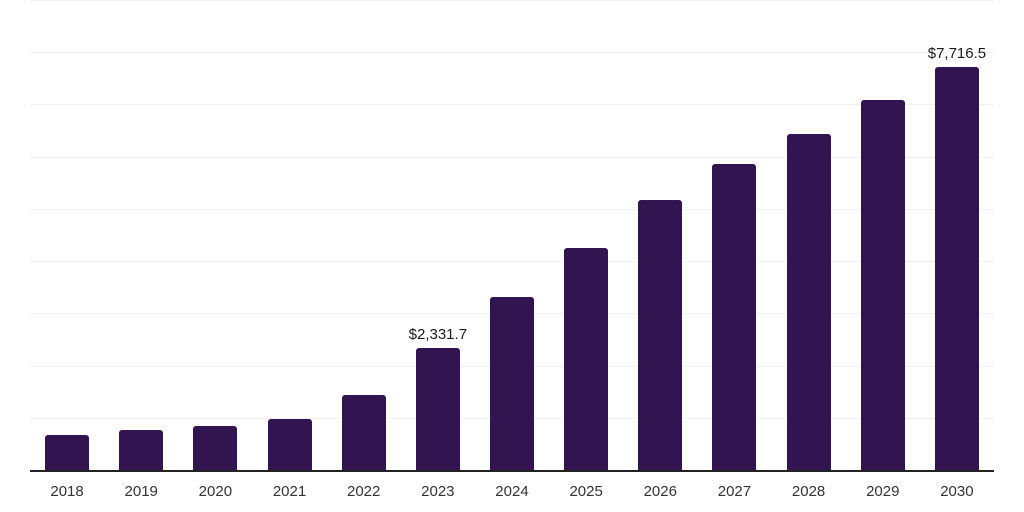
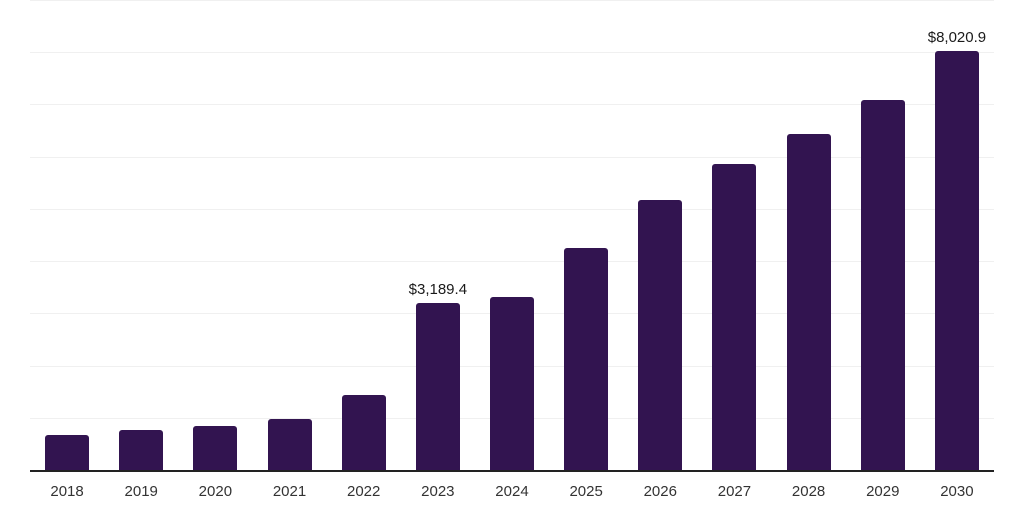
2023: $2,331.7 -> $3,189.4
2030: $7,716.5 -> $8,020.9
